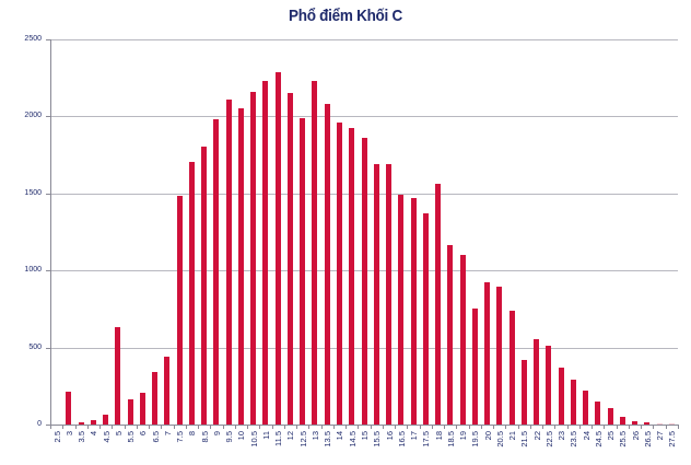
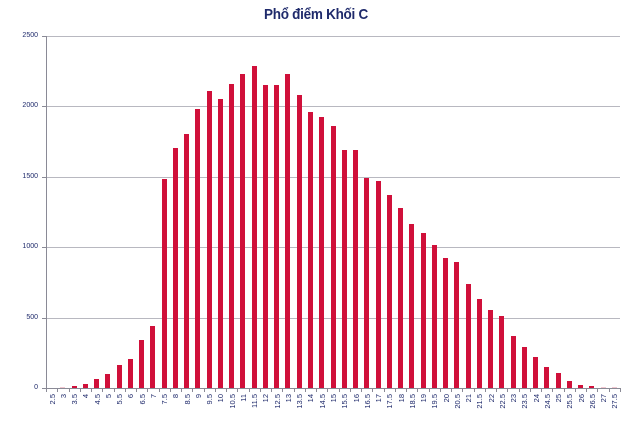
3: 210 -> 10
5: 630 -> 100
12.5: 1990 -> 2150
18: 1560 -> 1280
19.5: 750 -> 1020
21.5: 420 -> 640
